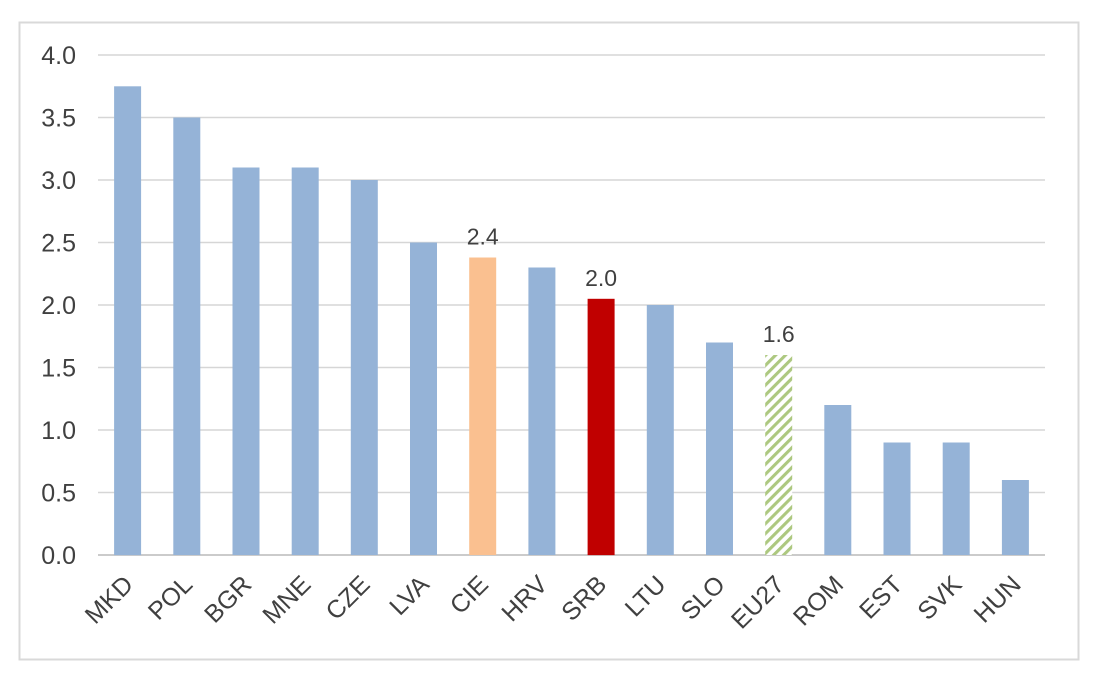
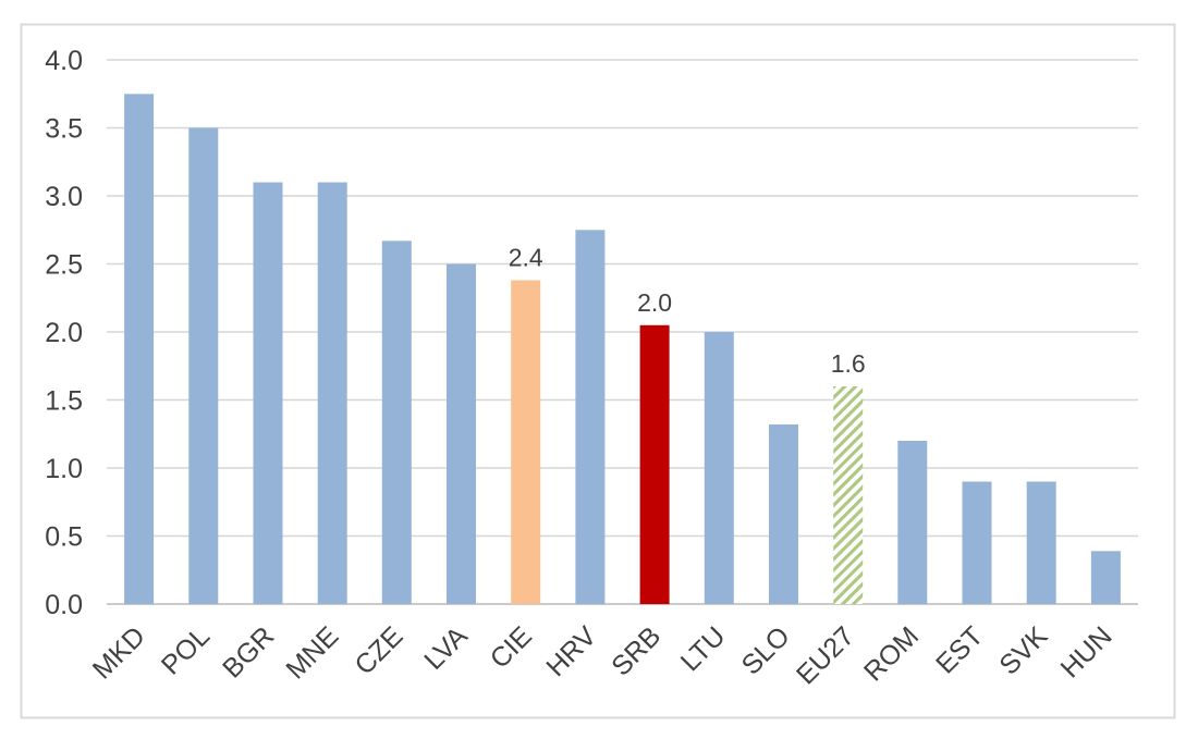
CZE: 3.00 -> 2.67
HRV: 2.30 -> 2.75
SLO: 1.70 -> 1.32
HUN: 0.60 -> 0.39
